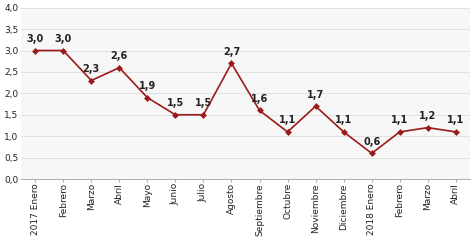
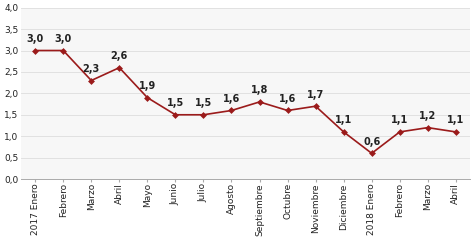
Agosto: 2,7 -> 1,6
Septiembre: 1,6 -> 1,8
Octubre: 1,1 -> 1,6
